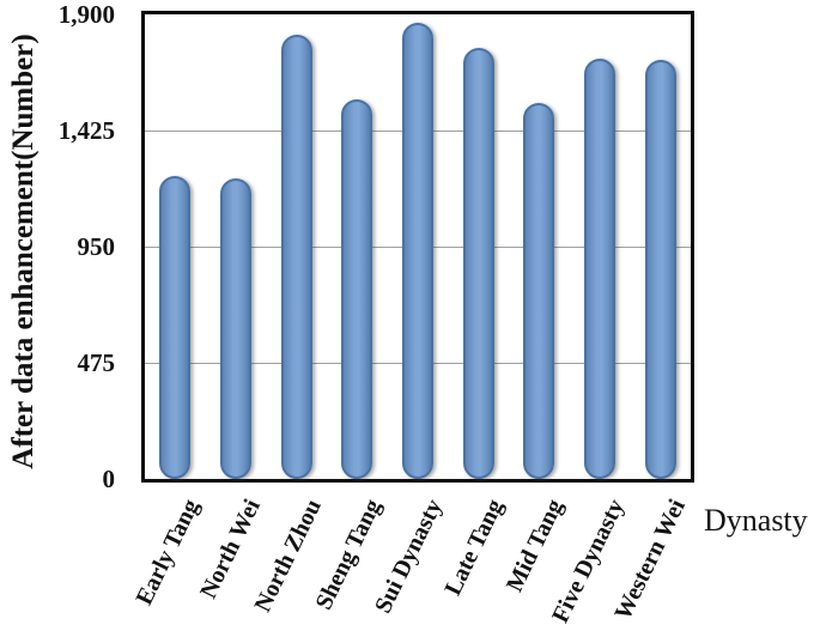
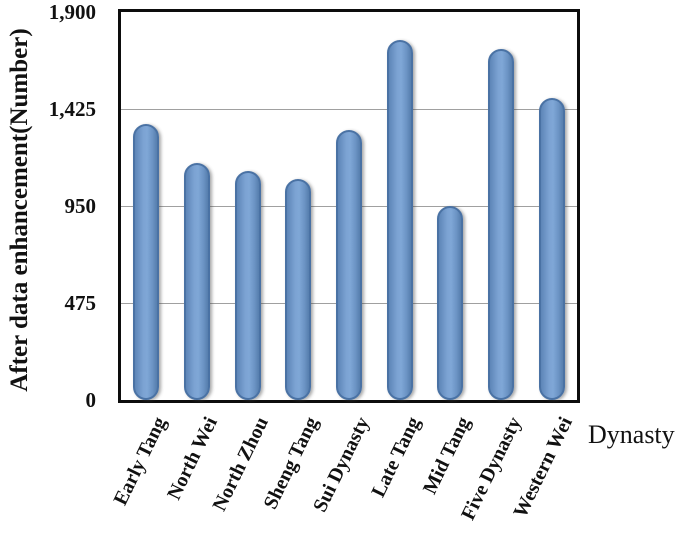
Early Tang: 1240 -> 1350
North Wei: 1230 -> 1160
North Zhou: 1820 -> 1120
Sheng Tang: 1550 -> 1080
Sui Dynasty: 1860 -> 1320
Mid Tang: 1540 -> 950
Western Wei: 1720 -> 1480
